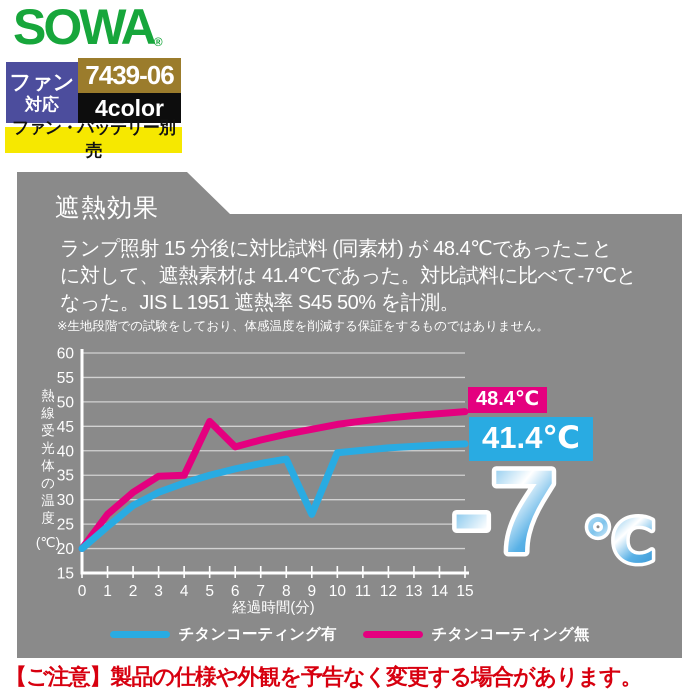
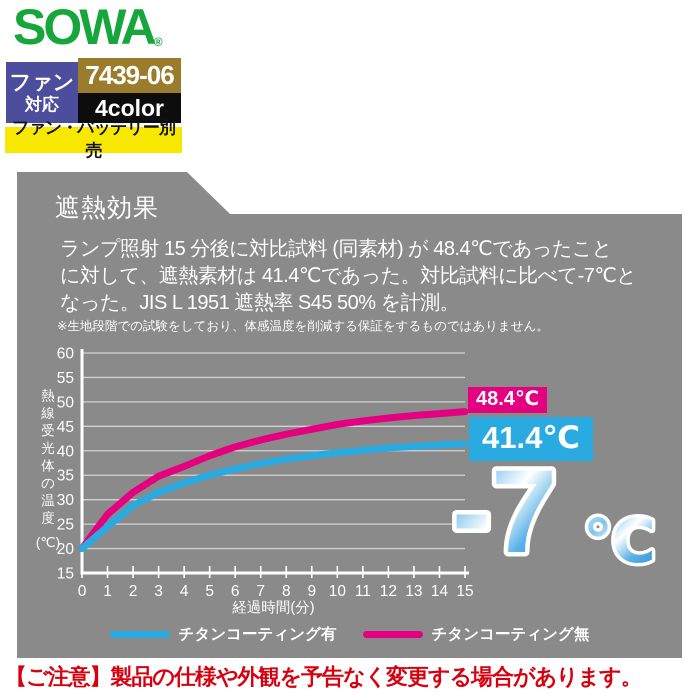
チタンコーティング無/4: 35 -> 37
チタンコーティング無/5: 46 -> 39
チタンコーティング有/9: 27 -> 39
